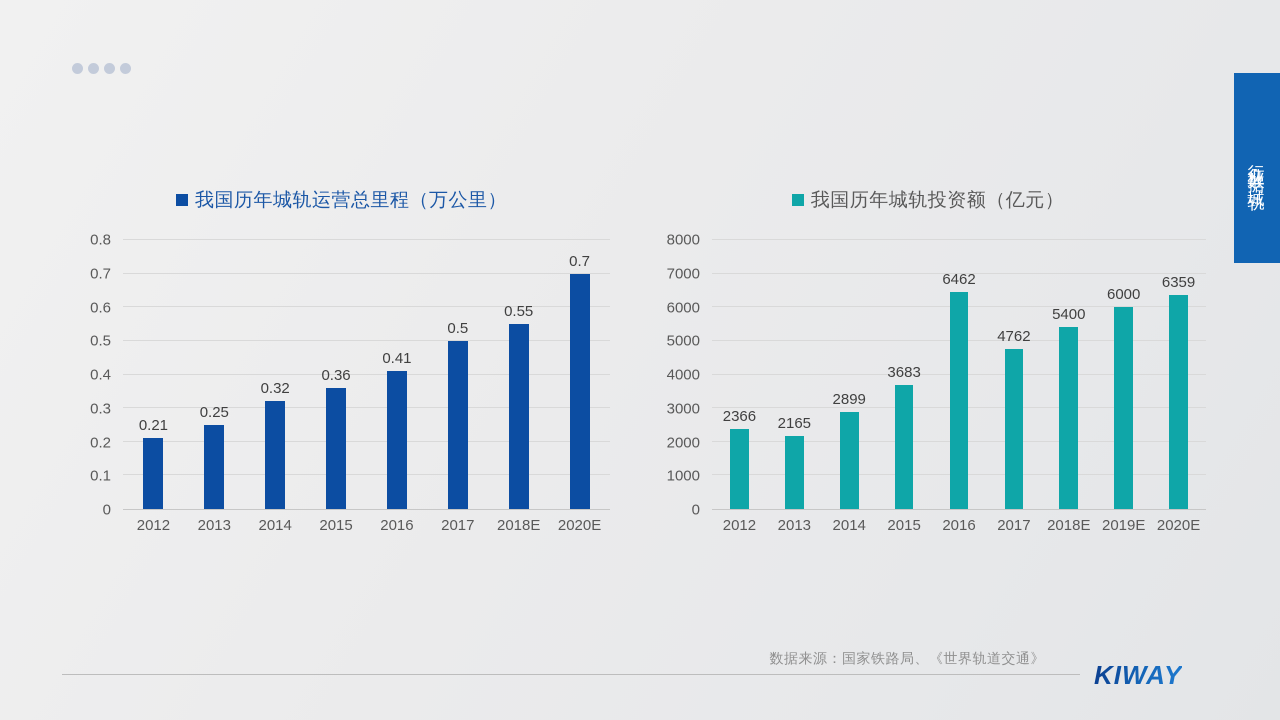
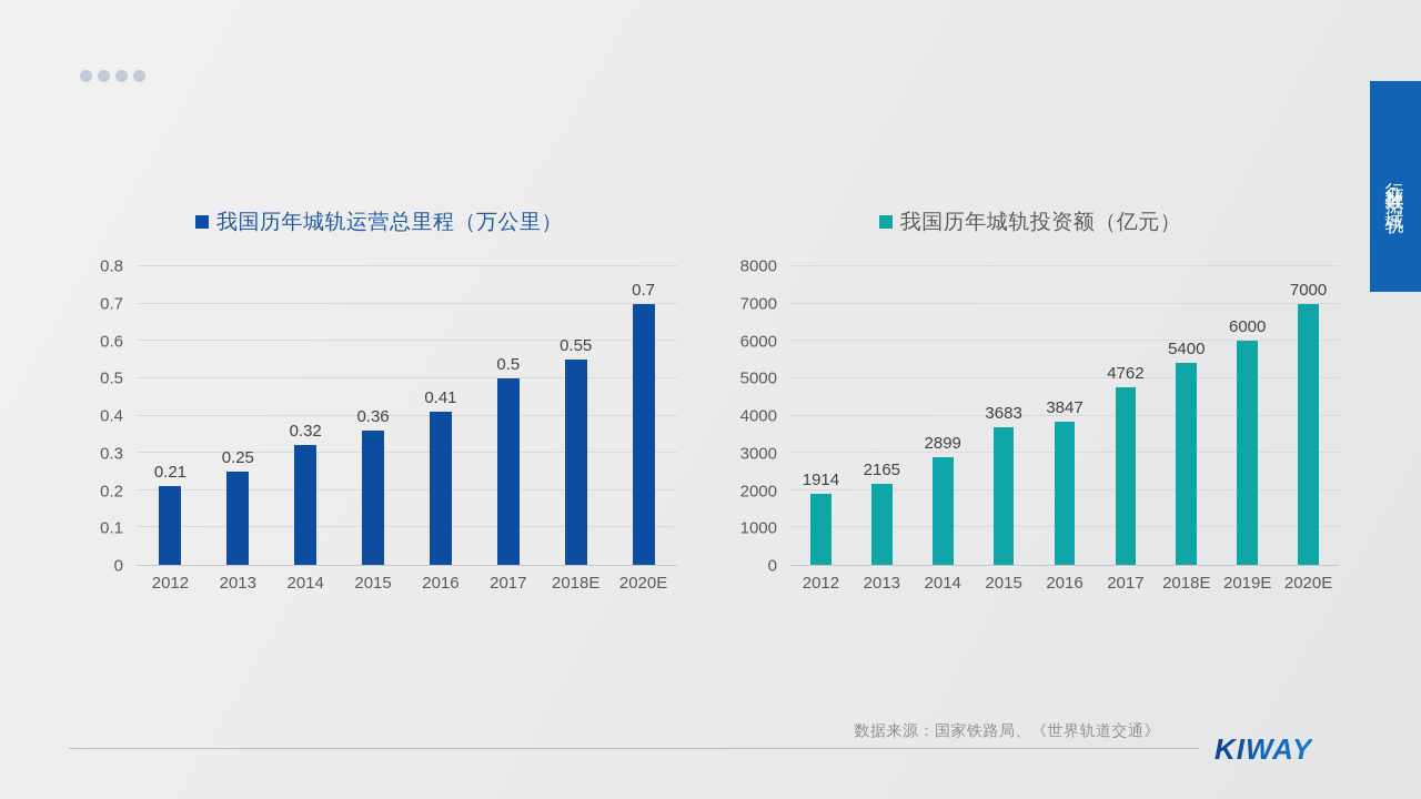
我国历年城轨投资额（亿元）/2012: 2366 -> 1914
我国历年城轨投资额（亿元）/2016: 6462 -> 3847
我国历年城轨投资额（亿元）/2020E: 6359 -> 7000
